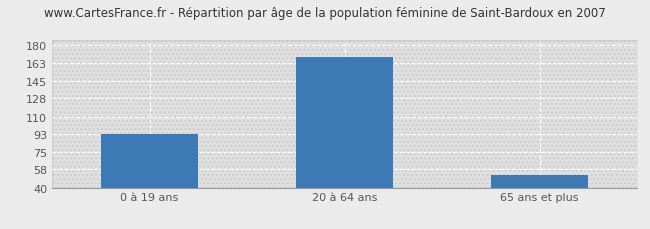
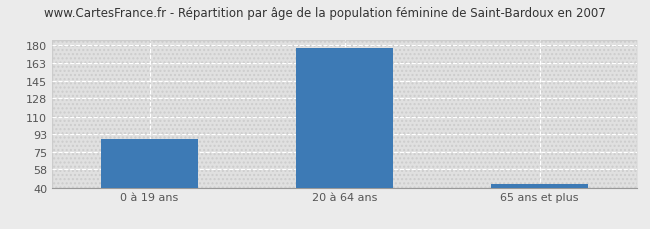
0 à 19 ans: 93 -> 88
20 à 64 ans: 169 -> 178
65 ans et plus: 52 -> 44
